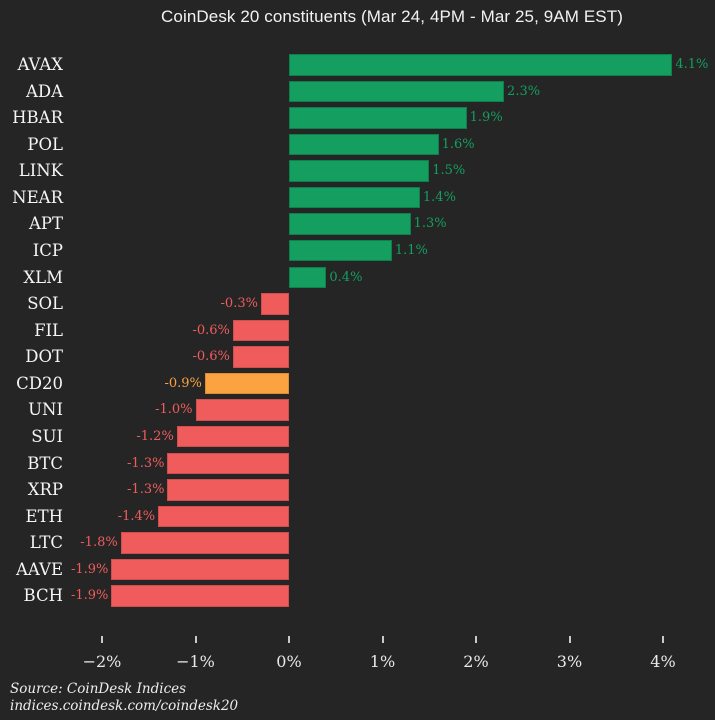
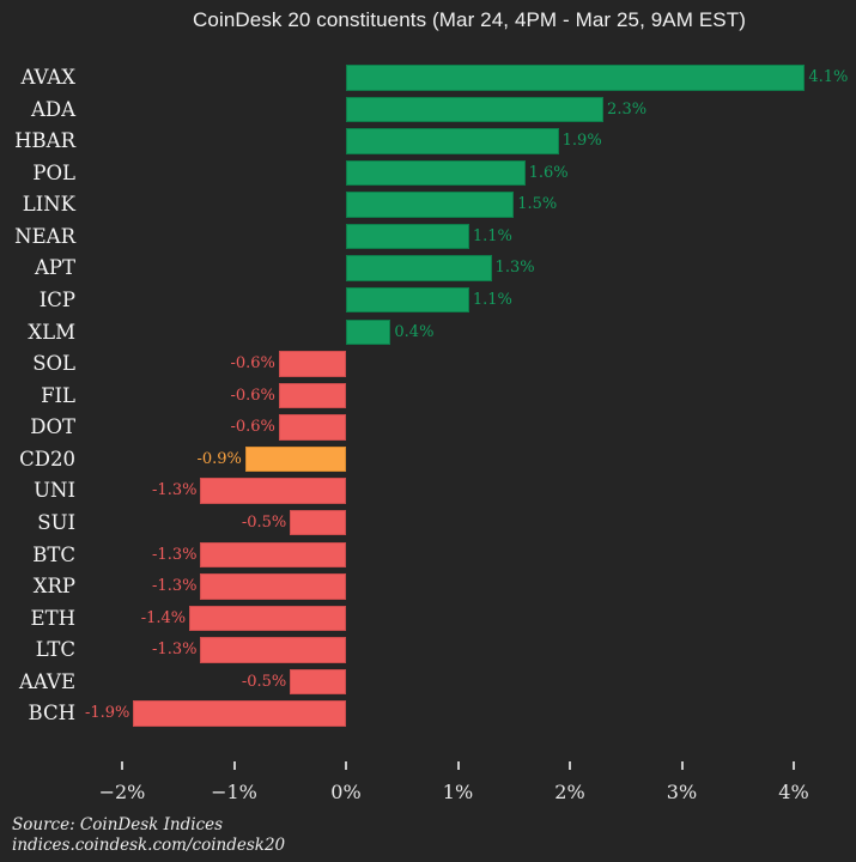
NEAR: 1.4% -> 1.1%
SOL: -0.3% -> -0.6%
UNI: -1.0% -> -1.3%
SUI: -1.2% -> -0.5%
LTC: -1.8% -> -1.3%
AAVE: -1.9% -> -0.5%
